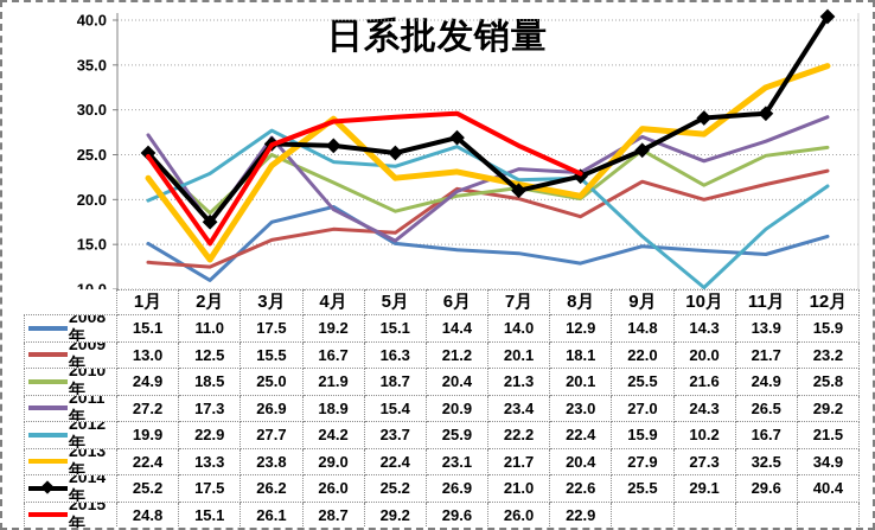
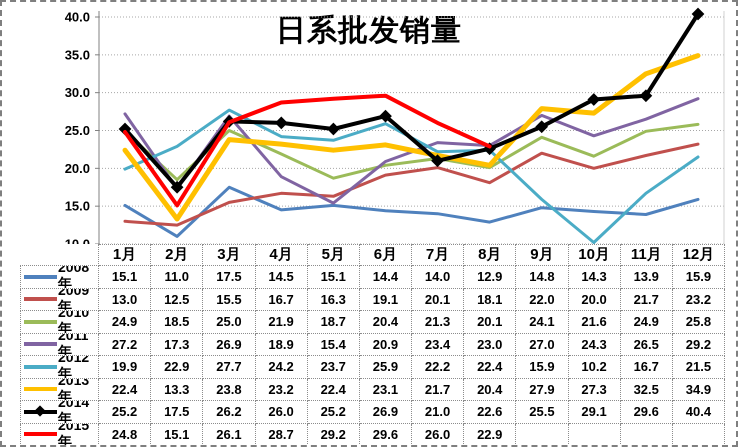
2008年/4月: 19.2 -> 14.5
2013年/4月: 29.0 -> 23.2
2009年/6月: 21.2 -> 19.1
2010年/9月: 25.5 -> 24.1
